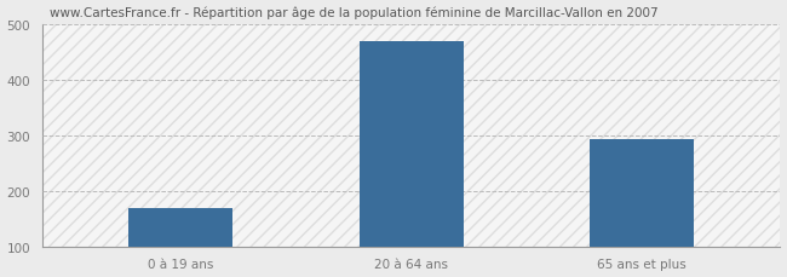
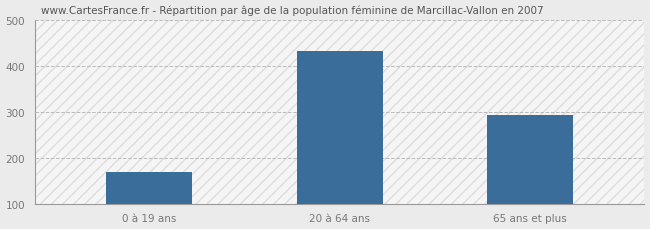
20 à 64 ans: 470 -> 432
